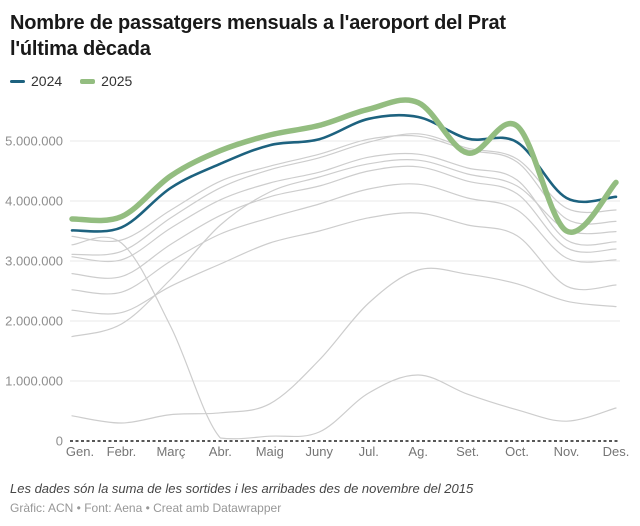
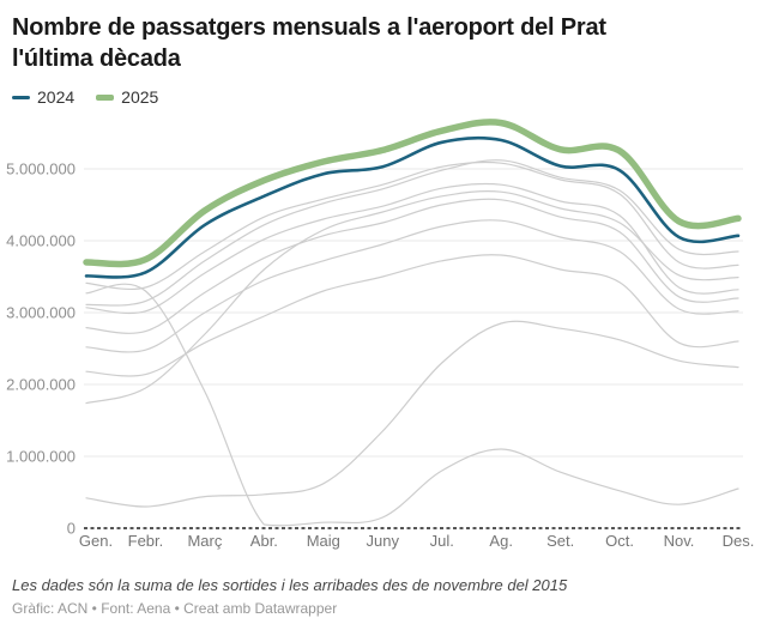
2025/Set.: 4800000 -> 5300000
2025/Nov.: 3500000 -> 4300000
